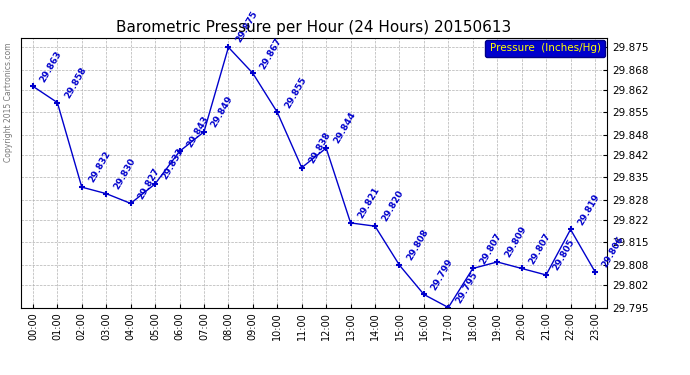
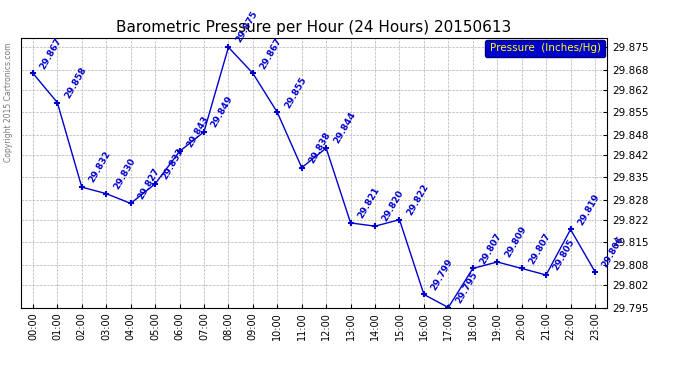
00:00: 29.863 -> 29.867
15:00: 29.808 -> 29.822
